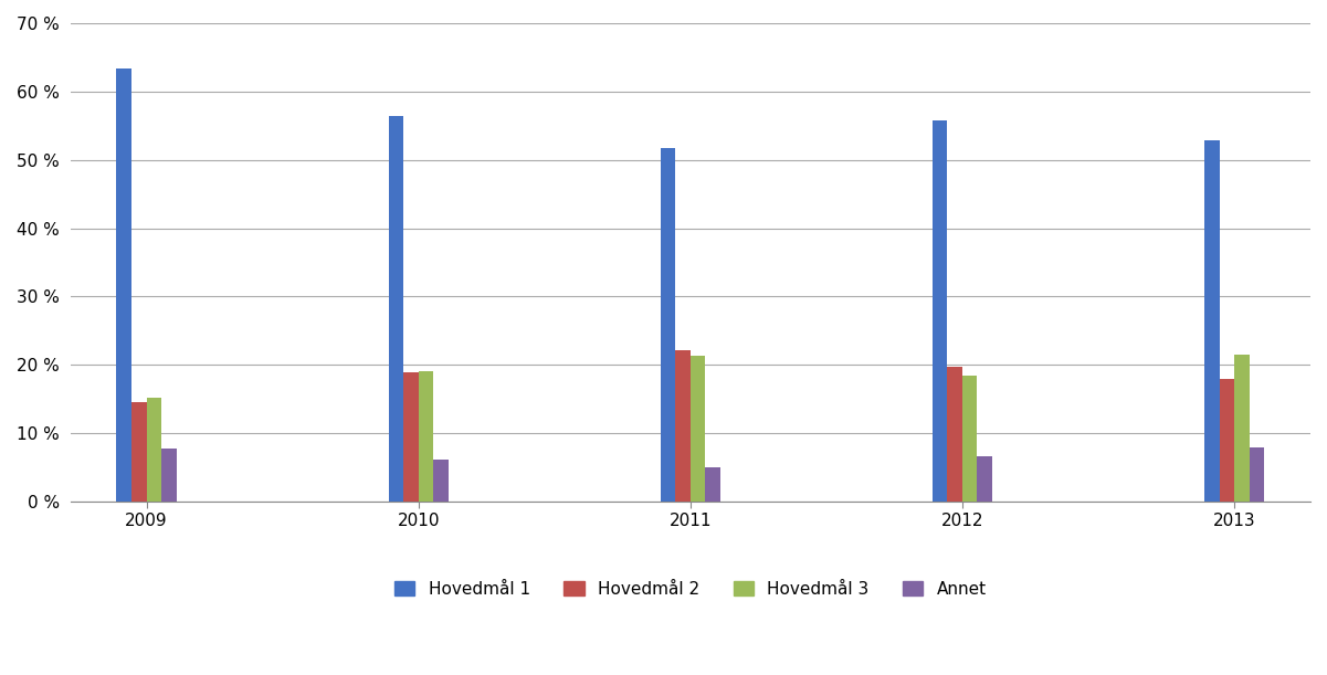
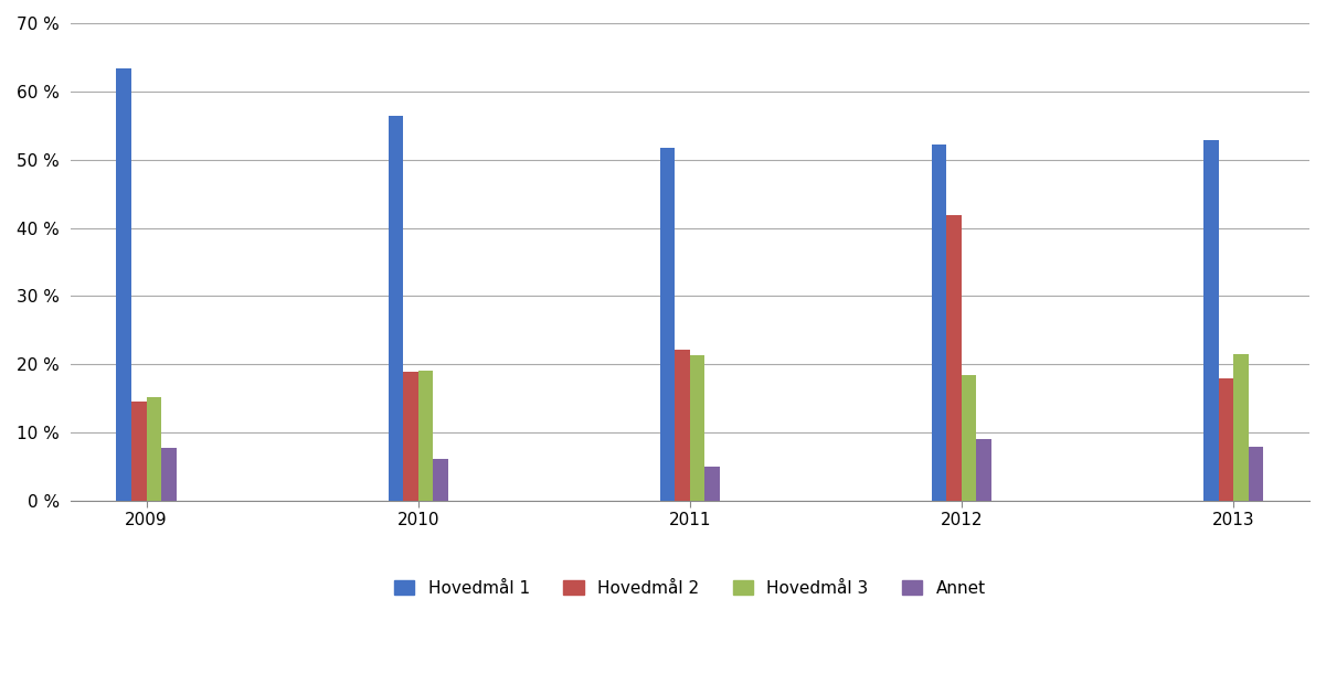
Hovedmål 1/2012: 55.8 % -> 52.2 %
Hovedmål 2/2012: 19.7 % -> 41.8 %
Annet/2012: 6.7 % -> 9.0 %
